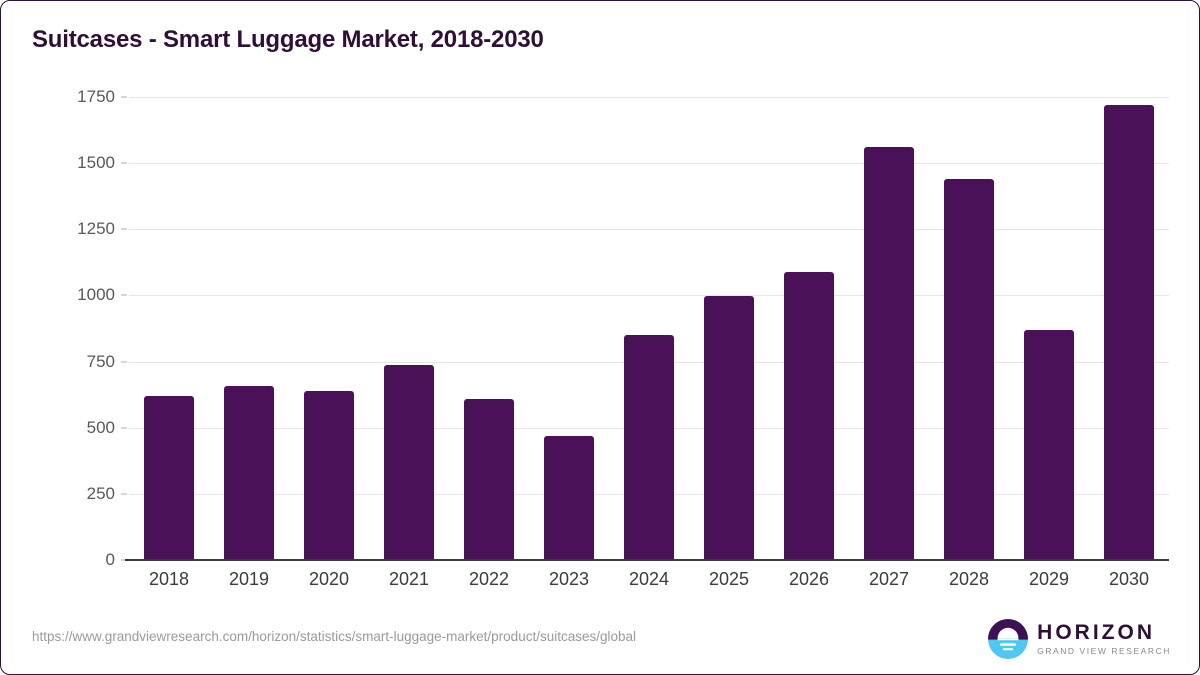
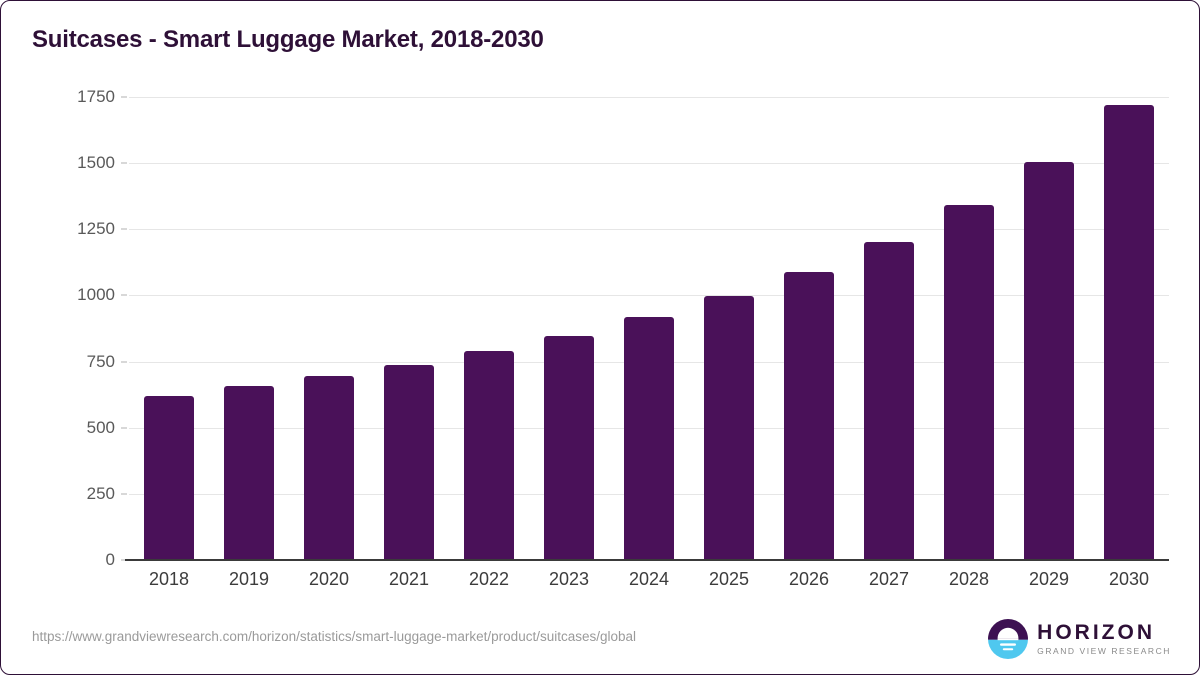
2020: 640 -> 700
2022: 610 -> 790
2023: 470 -> 850
2024: 850 -> 920
2027: 1560 -> 1200
2028: 1440 -> 1340
2029: 870 -> 1500
